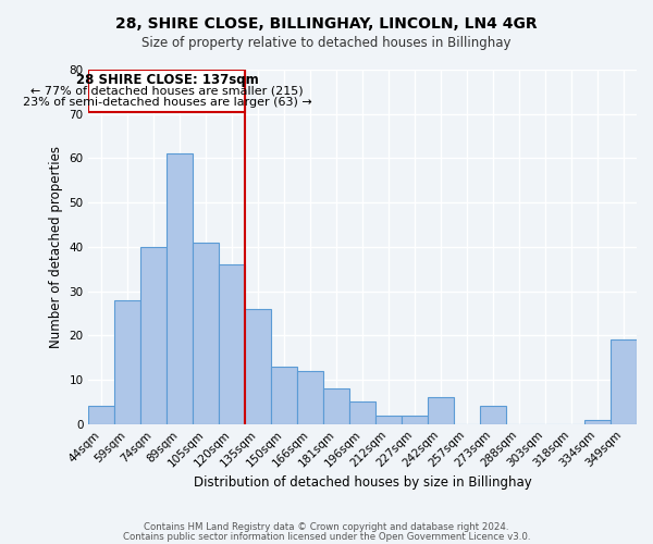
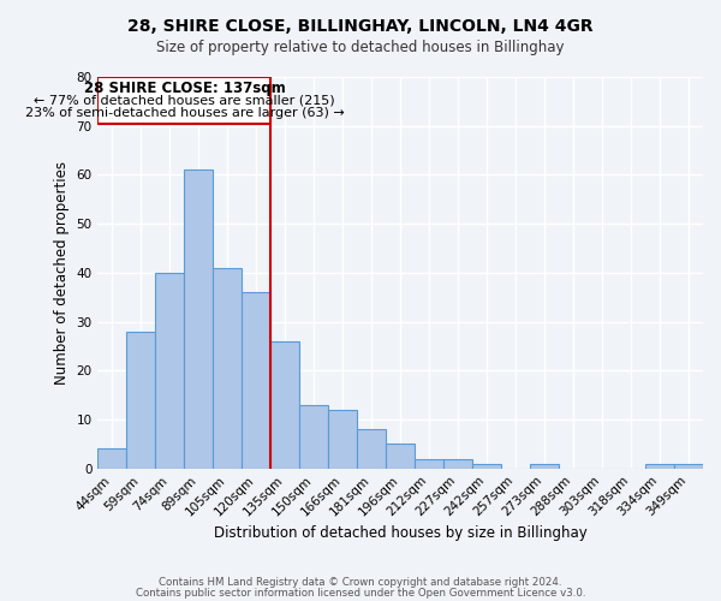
242sqm: 6 -> 1
273sqm: 4 -> 1
349sqm: 19 -> 1
